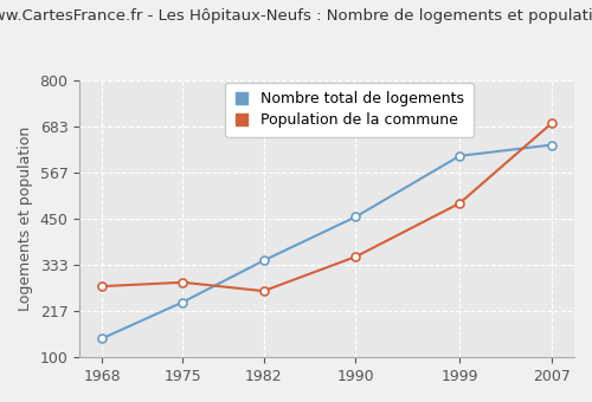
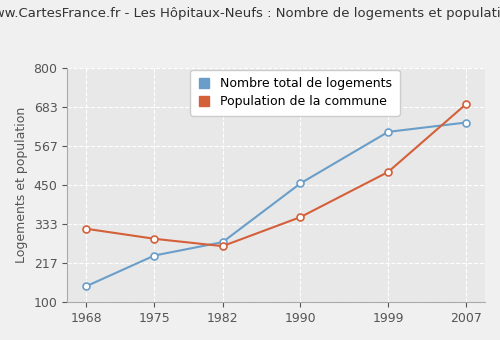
Population de la commune/1968: 280 -> 320
Nombre total de logements/1982: 345 -> 280
